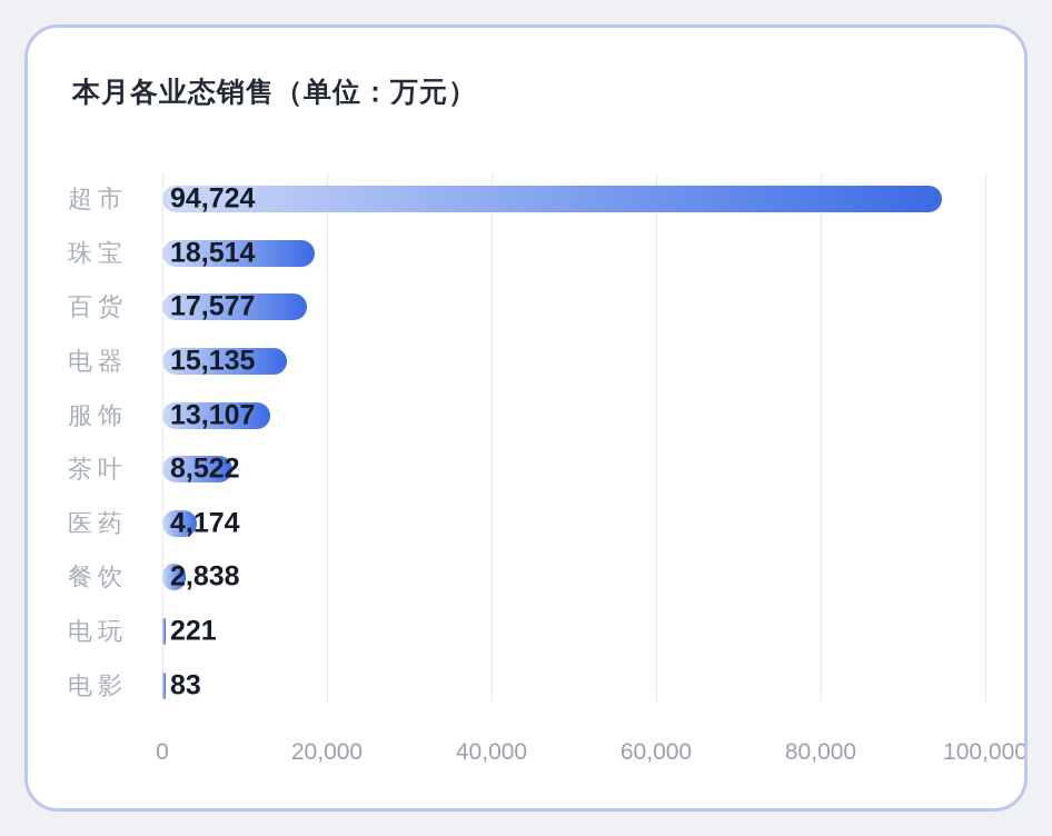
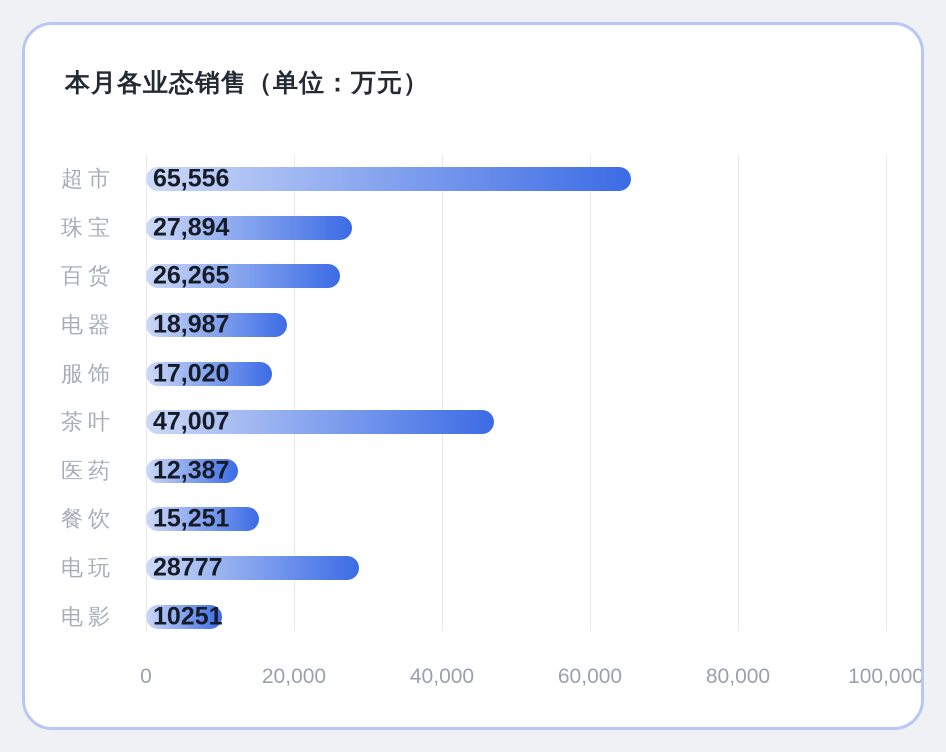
超市: 94,724 -> 65,556
珠宝: 18,514 -> 27,894
百货: 17,577 -> 26,265
电器: 15,135 -> 18,987
服饰: 13,107 -> 17,020
茶叶: 8,522 -> 47,007
医药: 4,174 -> 12,387
餐饮: 2,838 -> 15,251
电玩: 221 -> 28777
电影: 83 -> 10251
